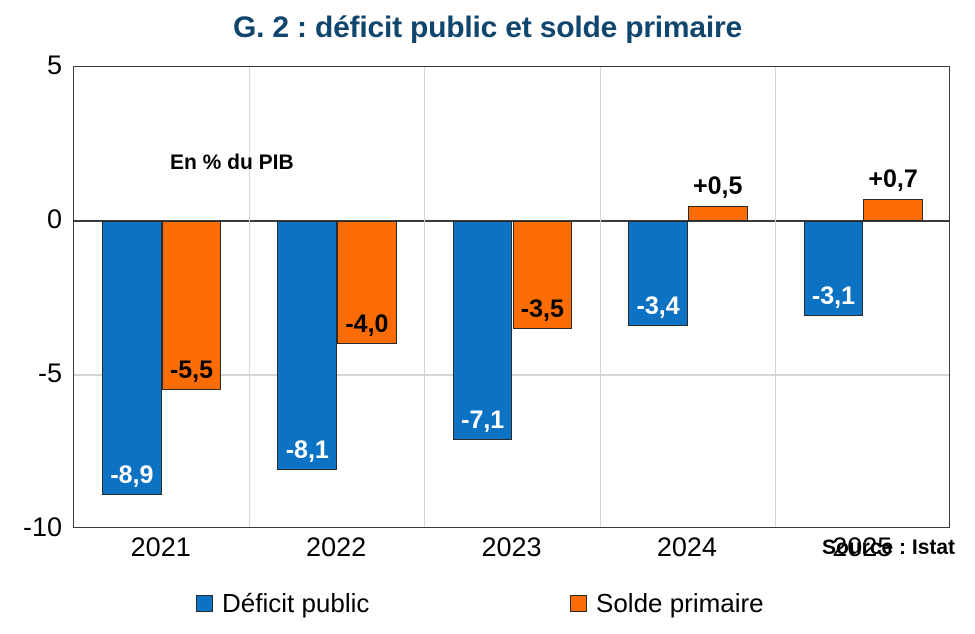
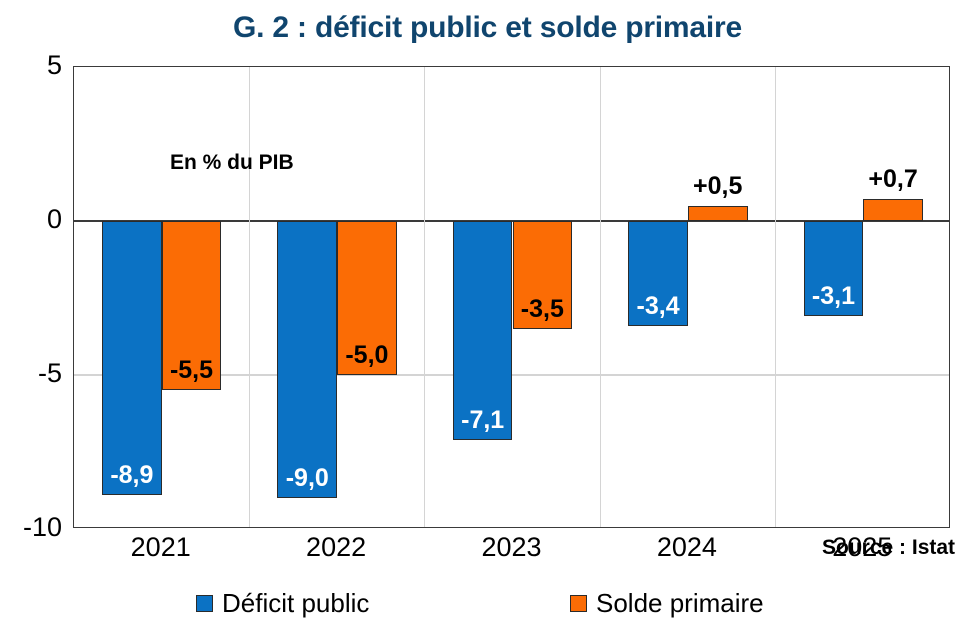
Déficit public/2022: -8,1 -> -9,0
Solde primaire/2022: -4,0 -> -5,0
